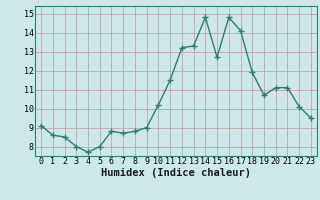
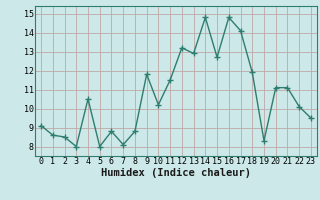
4: 7.7 -> 10.5
7: 8.7 -> 8.1
9: 9.0 -> 11.8
13: 13.3 -> 12.9
19: 10.7 -> 8.3
